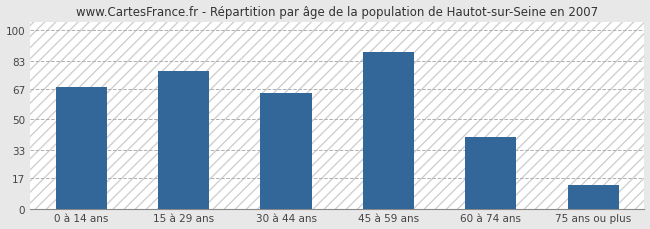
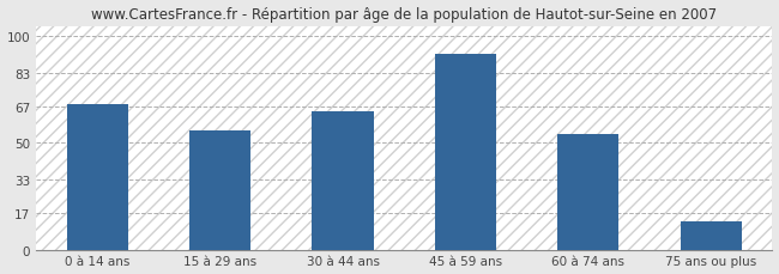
15 à 29 ans: 77 -> 56
45 à 59 ans: 88 -> 92
60 à 74 ans: 40 -> 54
